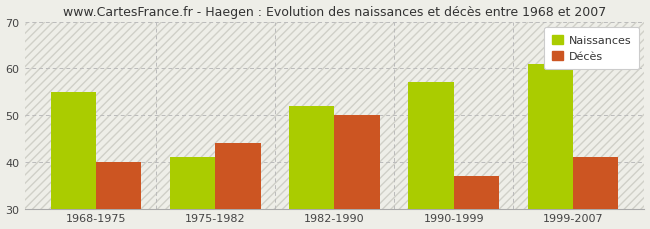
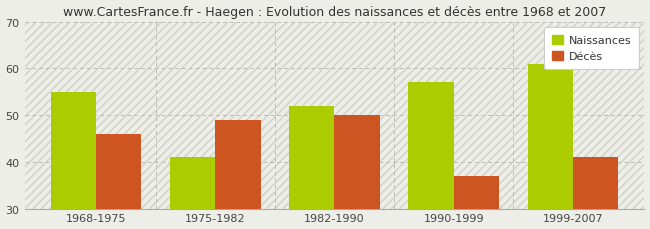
Décès/1968-1975: 40 -> 46
Décès/1975-1982: 44 -> 49
